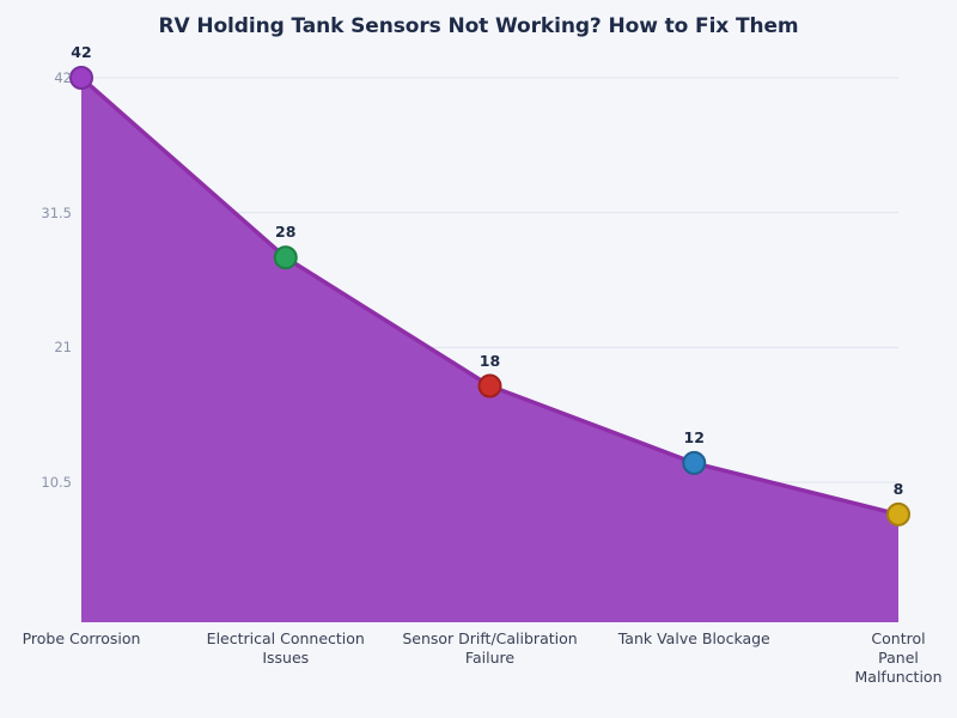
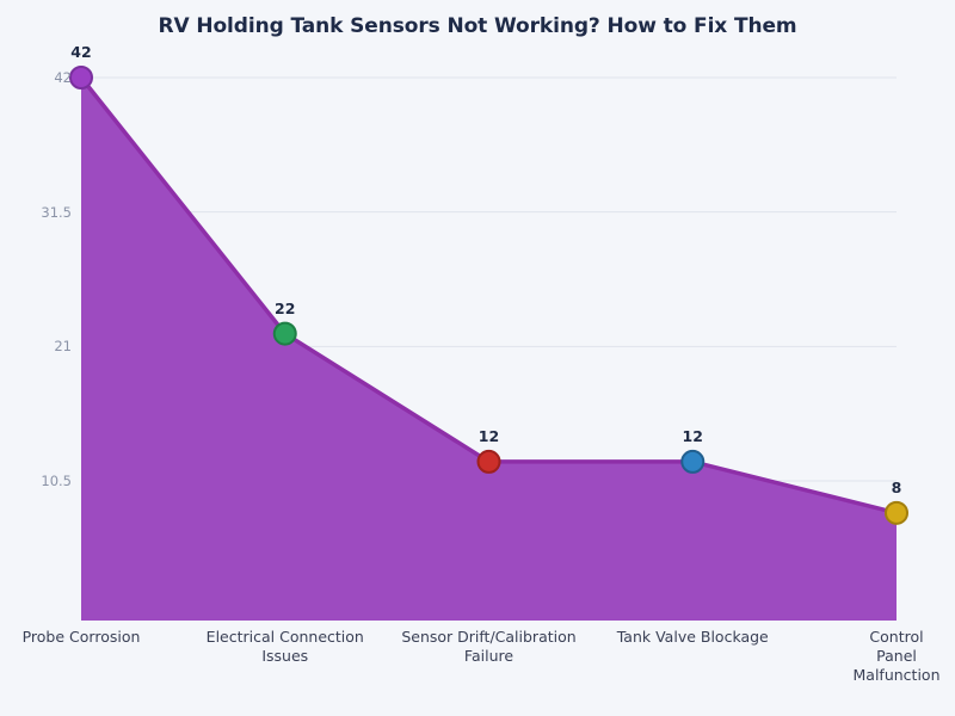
Electrical Connection Issues: 28 -> 22
Sensor Drift/Calibration Failure: 18 -> 12
